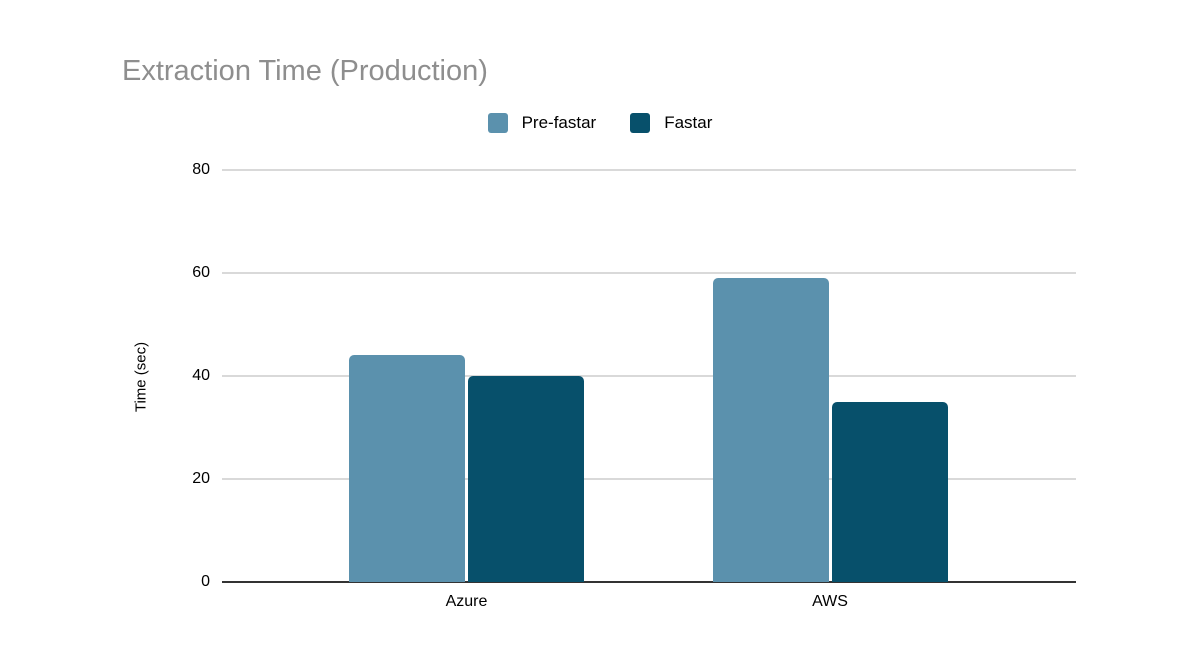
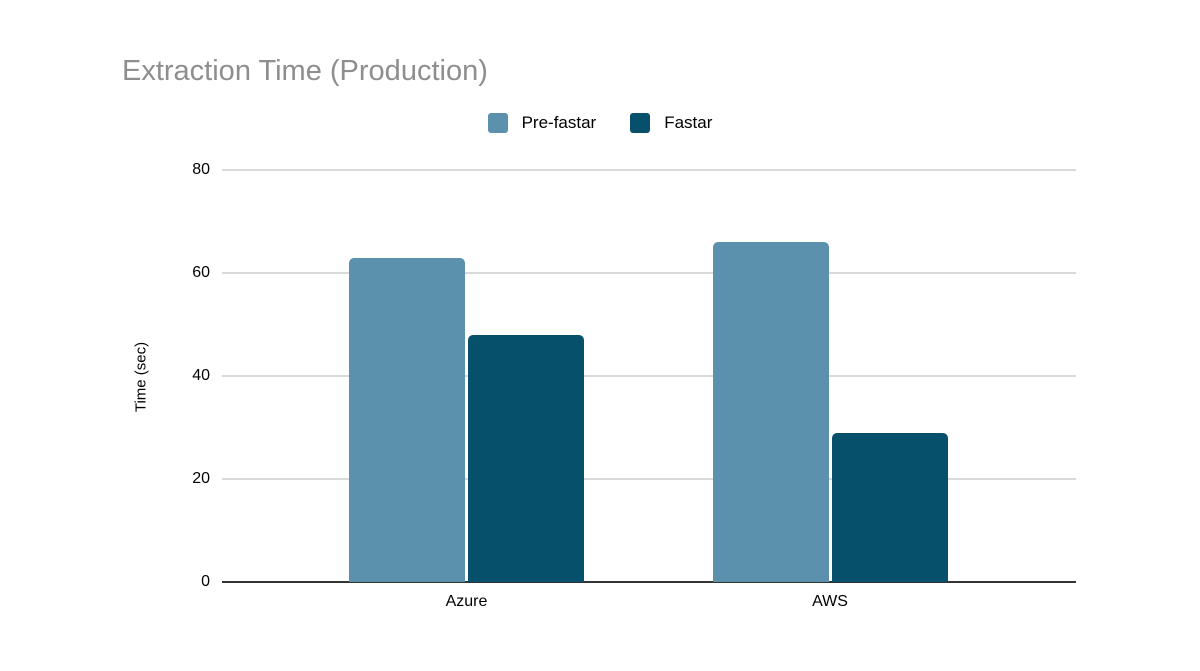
Pre-fastar/Azure: 44 -> 63
Fastar/Azure: 40 -> 48
Pre-fastar/AWS: 59 -> 66
Fastar/AWS: 35 -> 29
